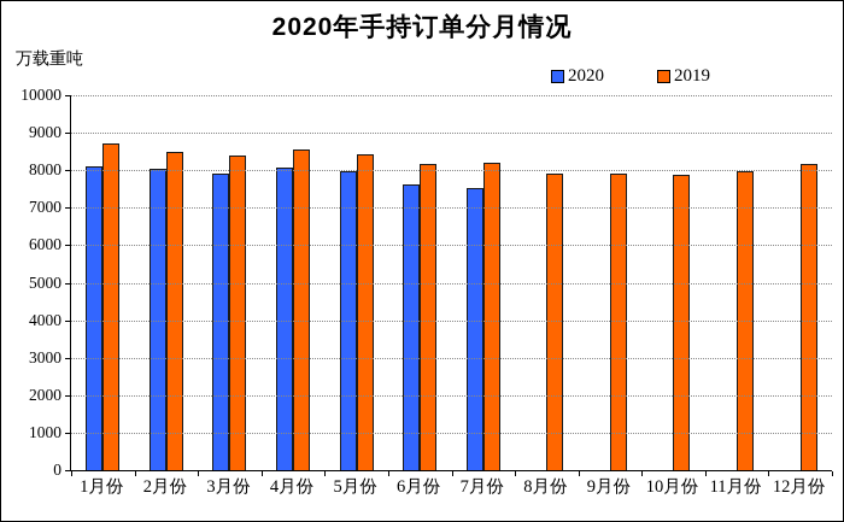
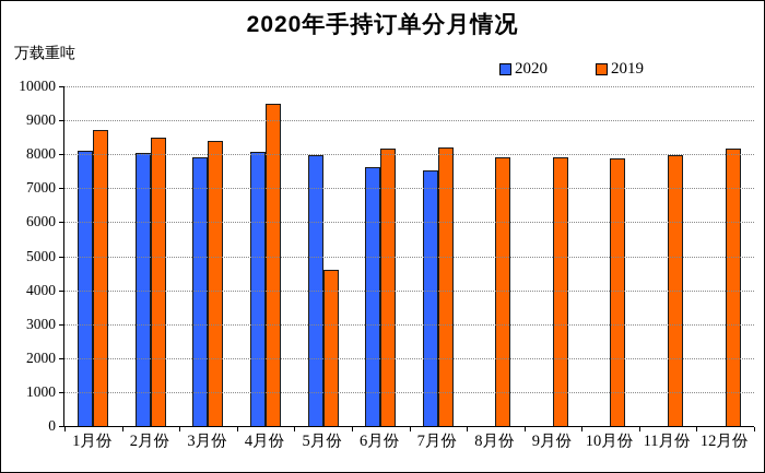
2019/4月份: 8500 -> 9500
2019/5月份: 8400 -> 4600
